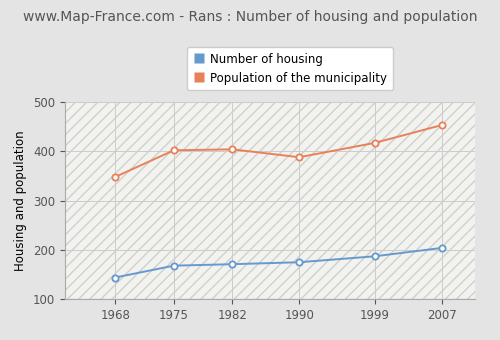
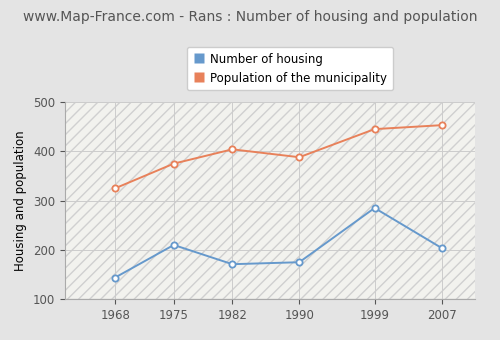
Population of the municipality/1968: 348 -> 325
Number of housing/1975: 168 -> 210
Population of the municipality/1975: 402 -> 375
Number of housing/1999: 187 -> 285
Population of the municipality/1999: 417 -> 445
